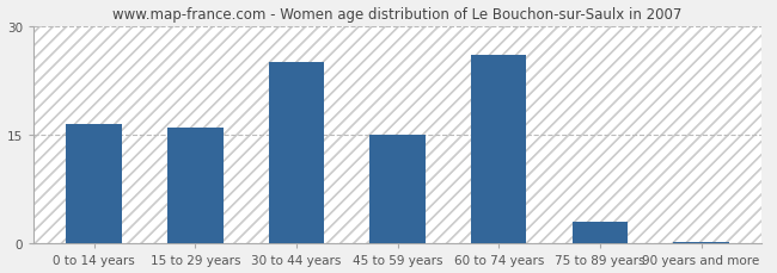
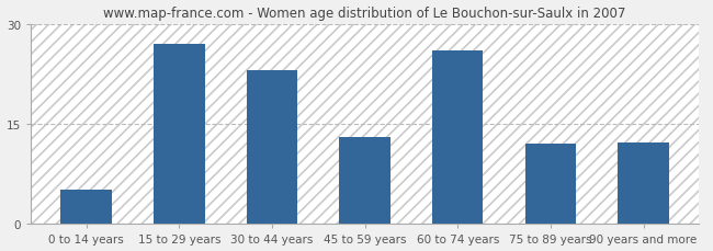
0 to 14 years: 16.5 -> 5.2
15 to 29 years: 16.0 -> 27.0
30 to 44 years: 25.0 -> 23.0
45 to 59 years: 15.0 -> 13.0
75 to 89 years: 3.0 -> 12.0
90 years and more: 0.3 -> 12.2
